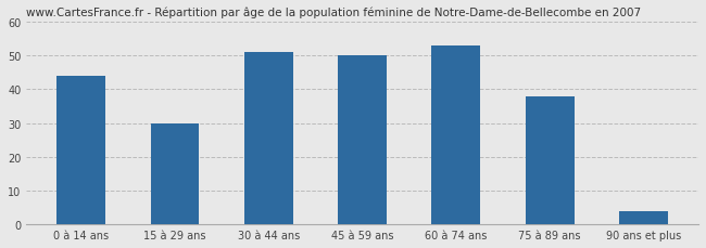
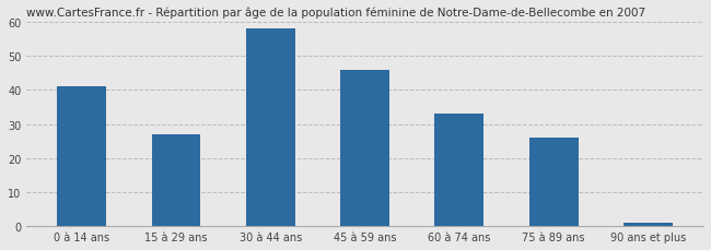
0 à 14 ans: 44 -> 41
15 à 29 ans: 30 -> 27
30 à 44 ans: 51 -> 58
45 à 59 ans: 50 -> 46
60 à 74 ans: 53 -> 33
75 à 89 ans: 38 -> 26
90 ans et plus: 4 -> 1
